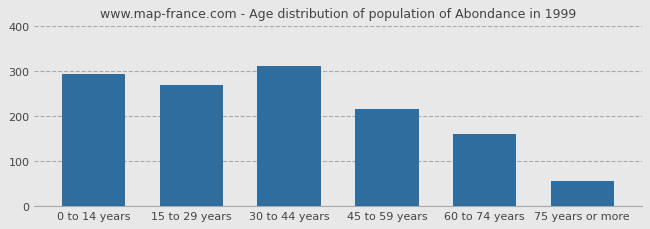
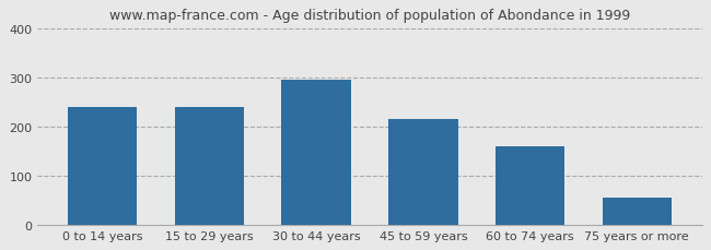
0 to 14 years: 292 -> 240
15 to 29 years: 268 -> 240
30 to 44 years: 310 -> 295
